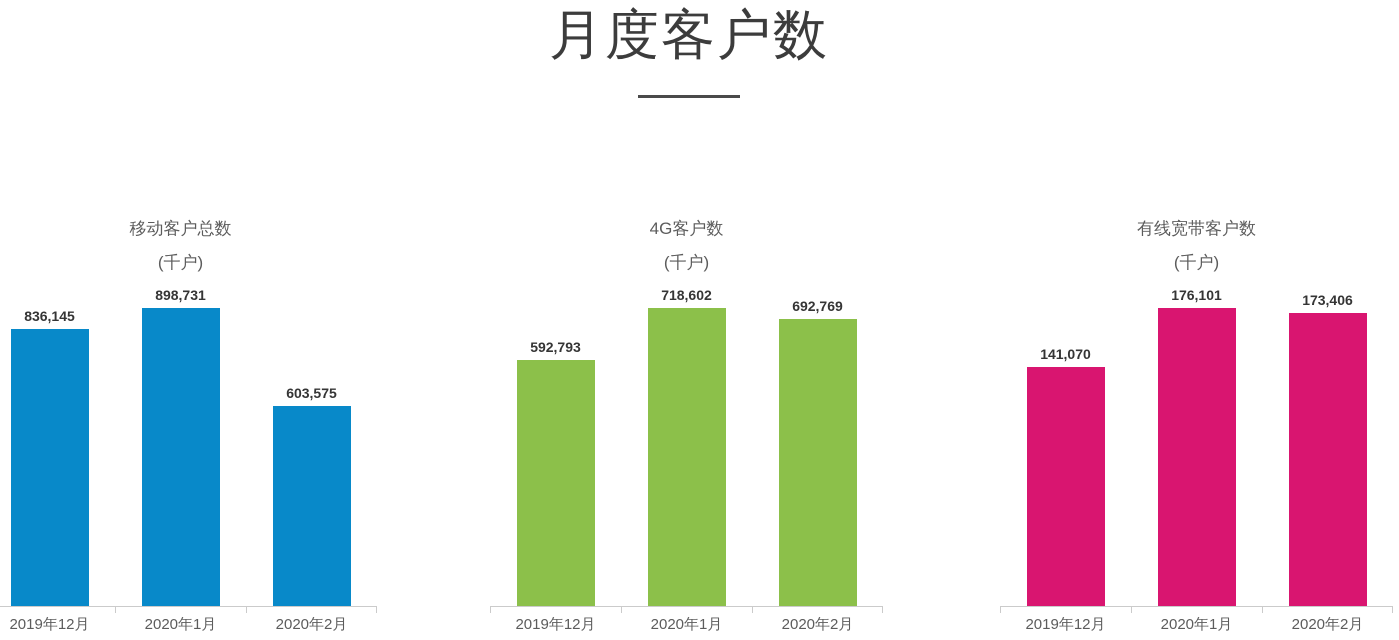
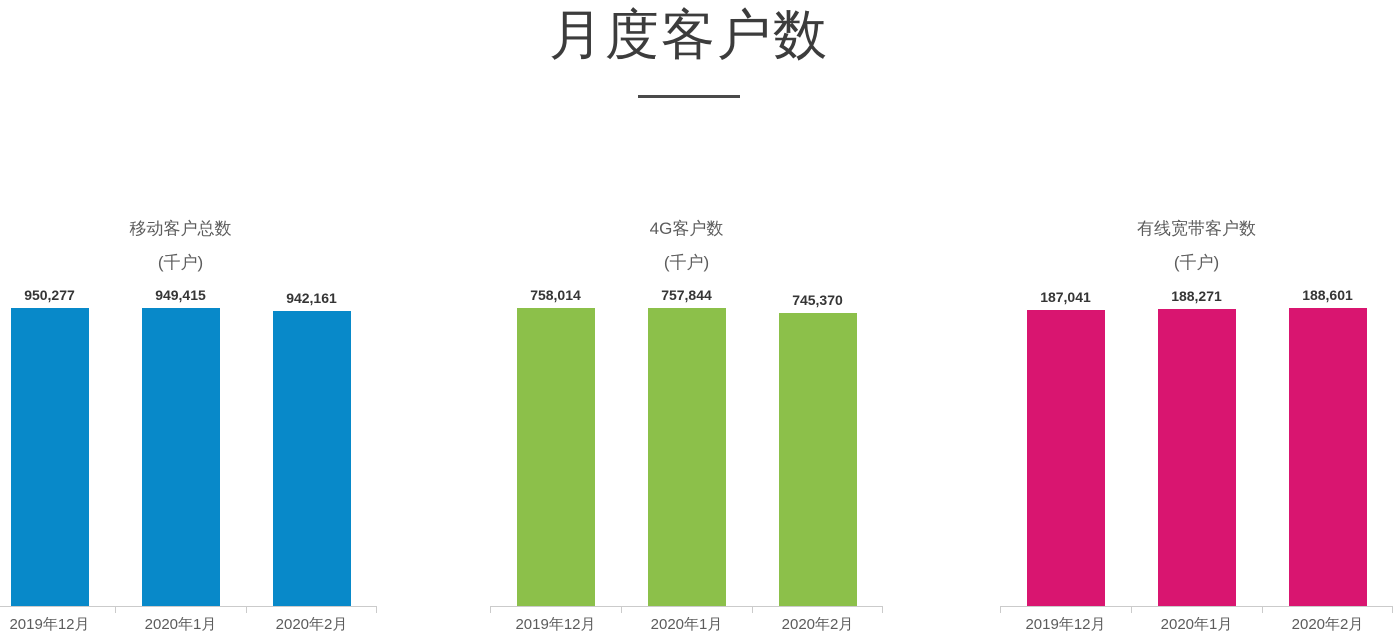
移动客户总数/2019年12月: 836,145 -> 950,277
移动客户总数/2020年1月: 898,731 -> 949,415
移动客户总数/2020年2月: 603,575 -> 942,161
4G客户数/2019年12月: 592,793 -> 758,014
4G客户数/2020年1月: 718,602 -> 757,844
4G客户数/2020年2月: 692,769 -> 745,370
有线宽带客户数/2019年12月: 141,070 -> 187,041
有线宽带客户数/2020年1月: 176,101 -> 188,271
有线宽带客户数/2020年2月: 173,406 -> 188,601
